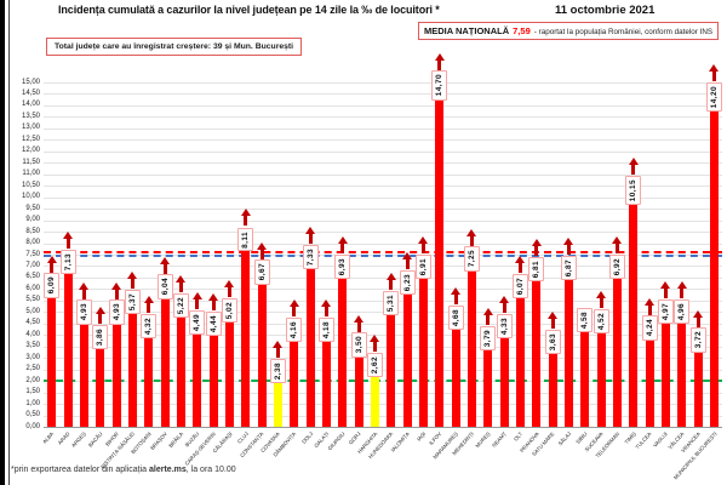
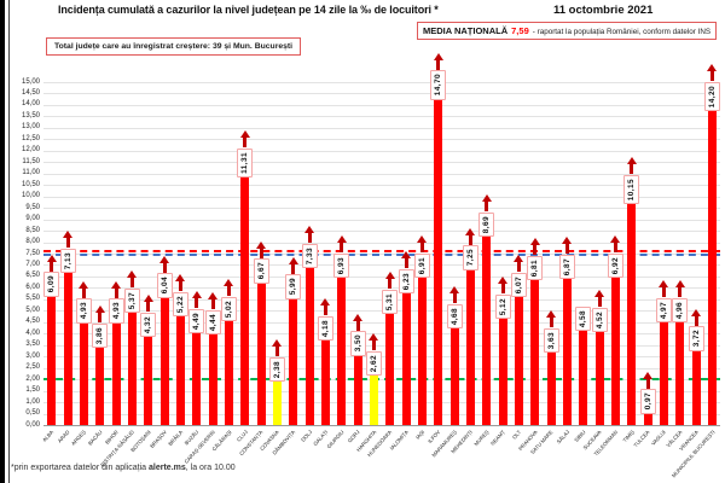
CLUJ: 8,11 -> 11,31
DÂMBOVIȚA: 4,16 -> 5,99
MUREȘ: 3,79 -> 8,69
NEAMȚ: 4,33 -> 5,12
TULCEA: 4,24 -> 0,97
